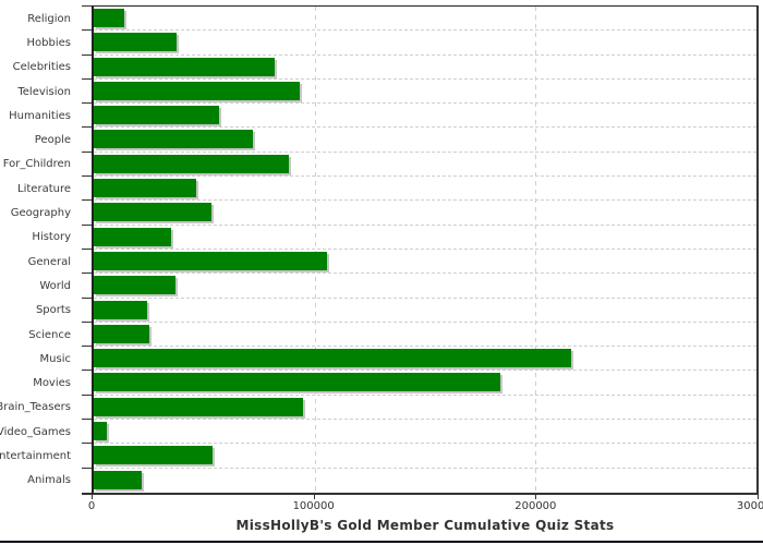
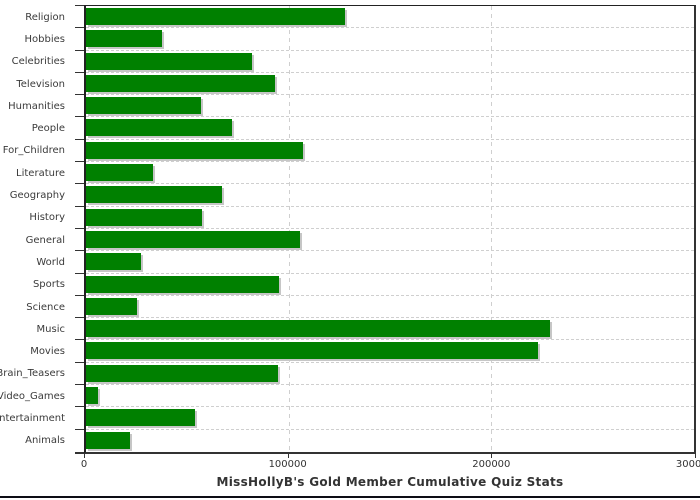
Religion: 14000 -> 128000
For_Children: 88000 -> 107000
Literature: 46000 -> 33000
Geography: 54000 -> 67000
History: 35000 -> 57000
World: 37000 -> 27000
Sports: 24000 -> 95000
Music: 216000 -> 229000
Movies: 184000 -> 223000
